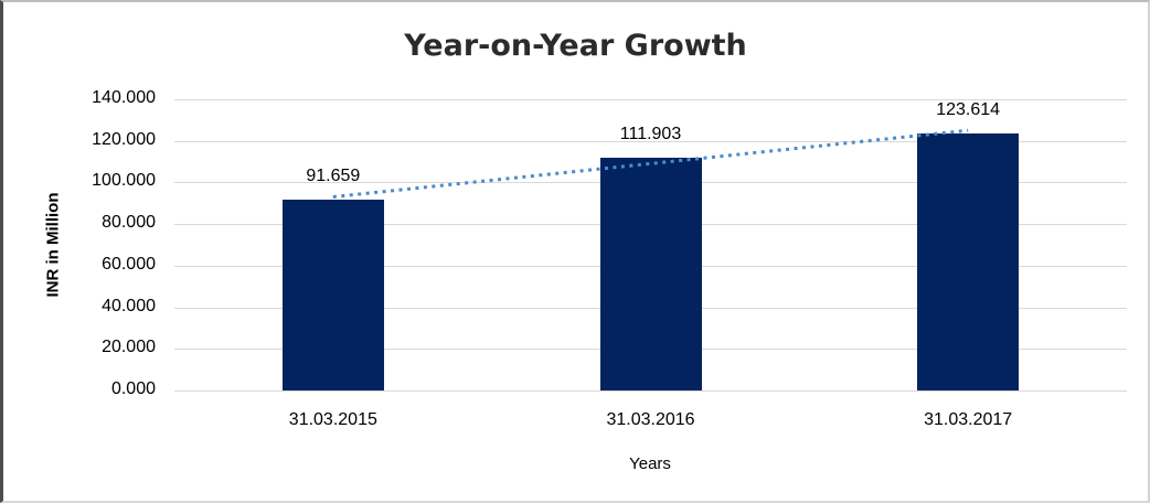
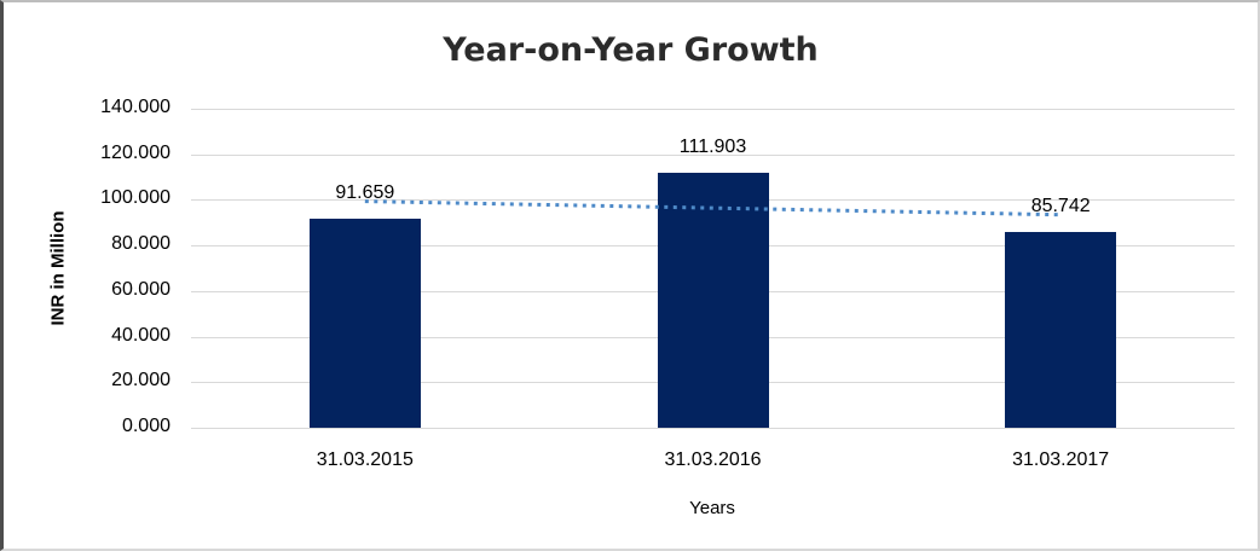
31.03.2017: 123.614 -> 85.742
